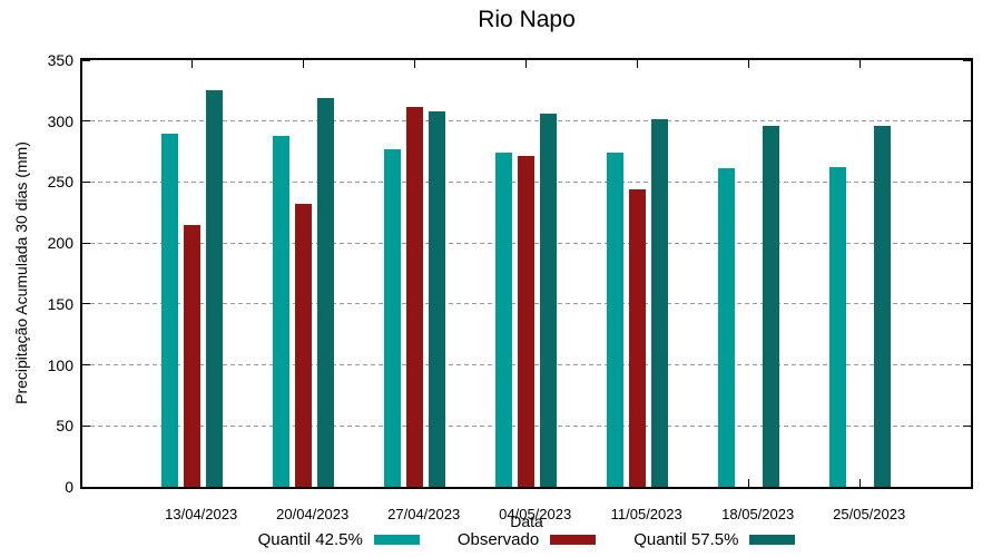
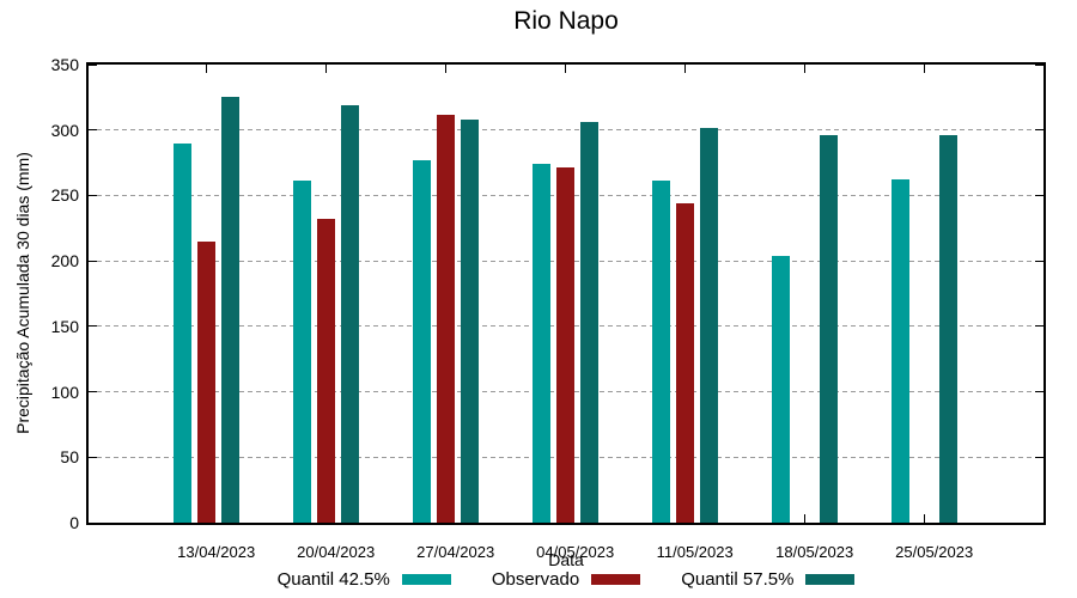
Quantil 42.5%/20/04/2023: 288 -> 261
Quantil 42.5%/11/05/2023: 274 -> 261
Quantil 42.5%/18/05/2023: 261 -> 204
